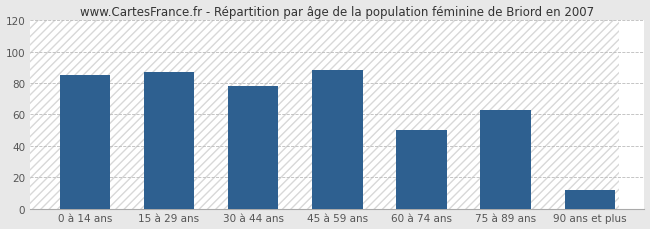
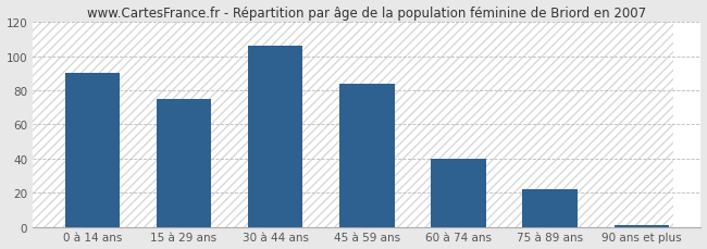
0 à 14 ans: 85 -> 90
15 à 29 ans: 87 -> 75
30 à 44 ans: 78 -> 106
45 à 59 ans: 88 -> 84
60 à 74 ans: 50 -> 40
75 à 89 ans: 63 -> 22
90 ans et plus: 12 -> 1
